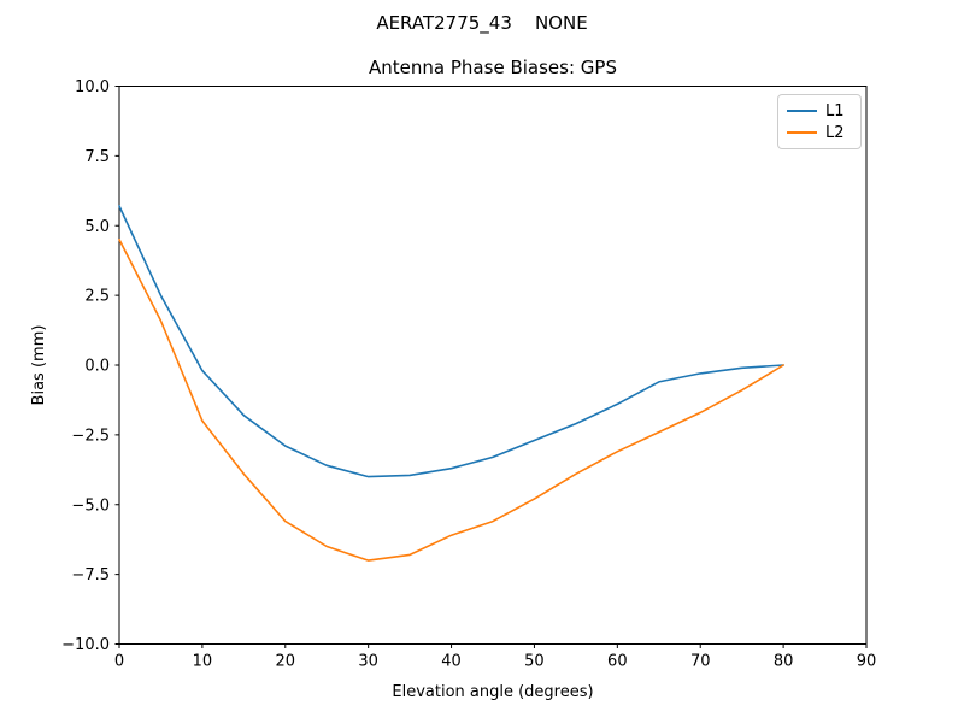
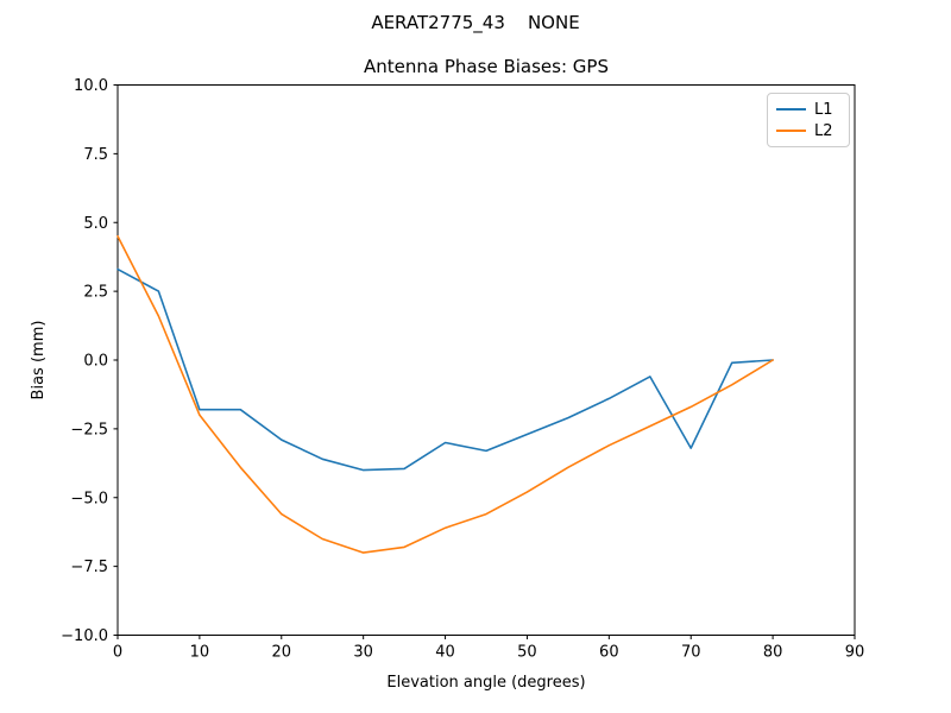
L1/0: 5.7 -> 3.3
L1/10: -0.2 -> -1.8
L1/40: -3.7 -> -3.0
L1/70: -0.3 -> -3.2
